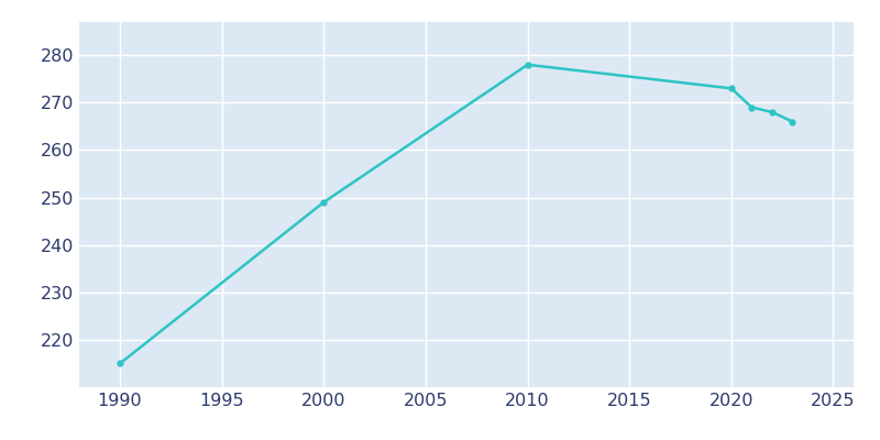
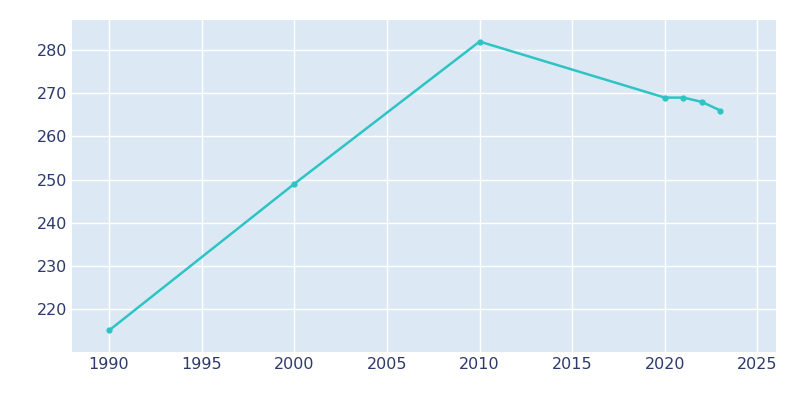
2010: 278 -> 282
2020: 273 -> 269
